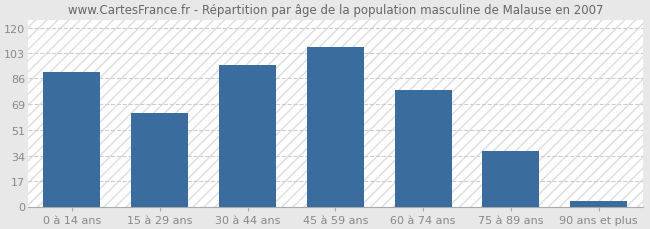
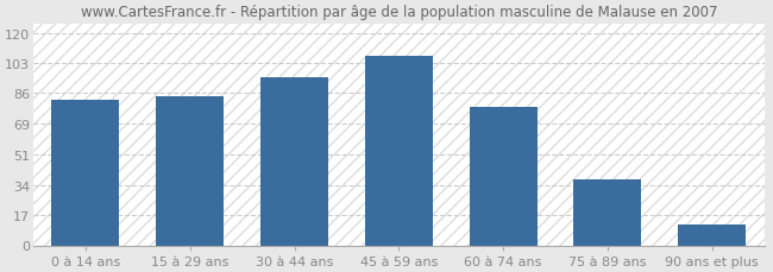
0 à 14 ans: 90 -> 82
15 à 29 ans: 63 -> 84
90 ans et plus: 4 -> 12
